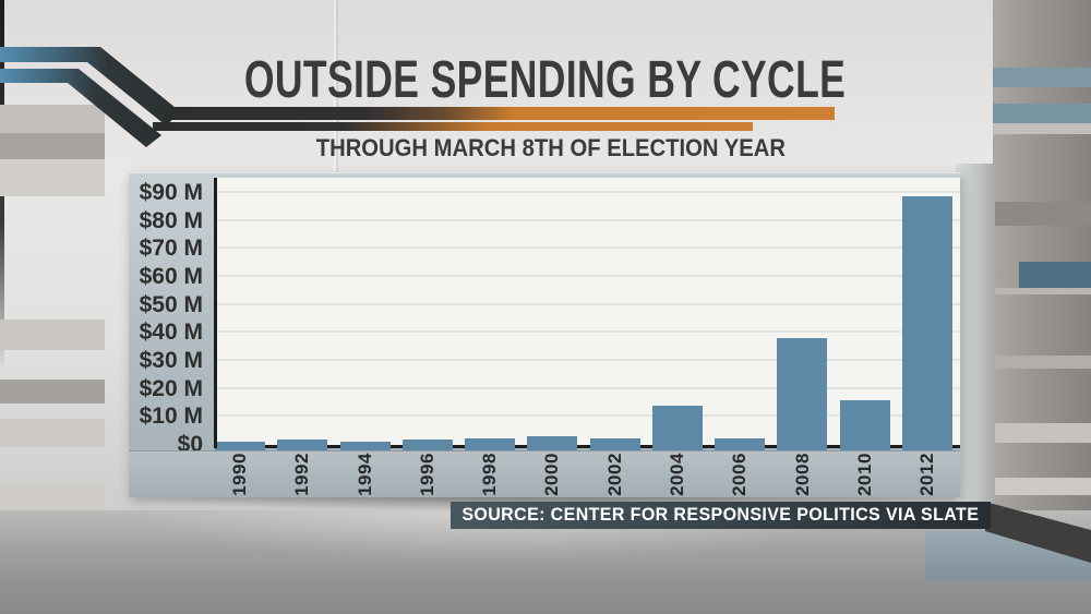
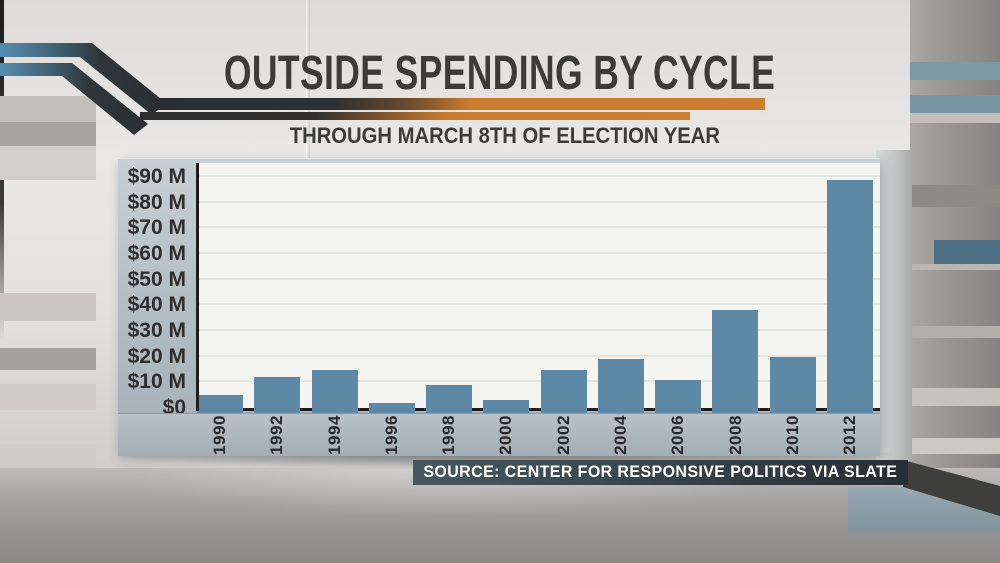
1990: $1M -> $5M
1992: $2M -> $12M
1994: $1M -> $15M
1998: $2M -> $9M
2002: $2M -> $15M
2004: $14M -> $19M
2006: $2M -> $11M
2010: $16M -> $20M
